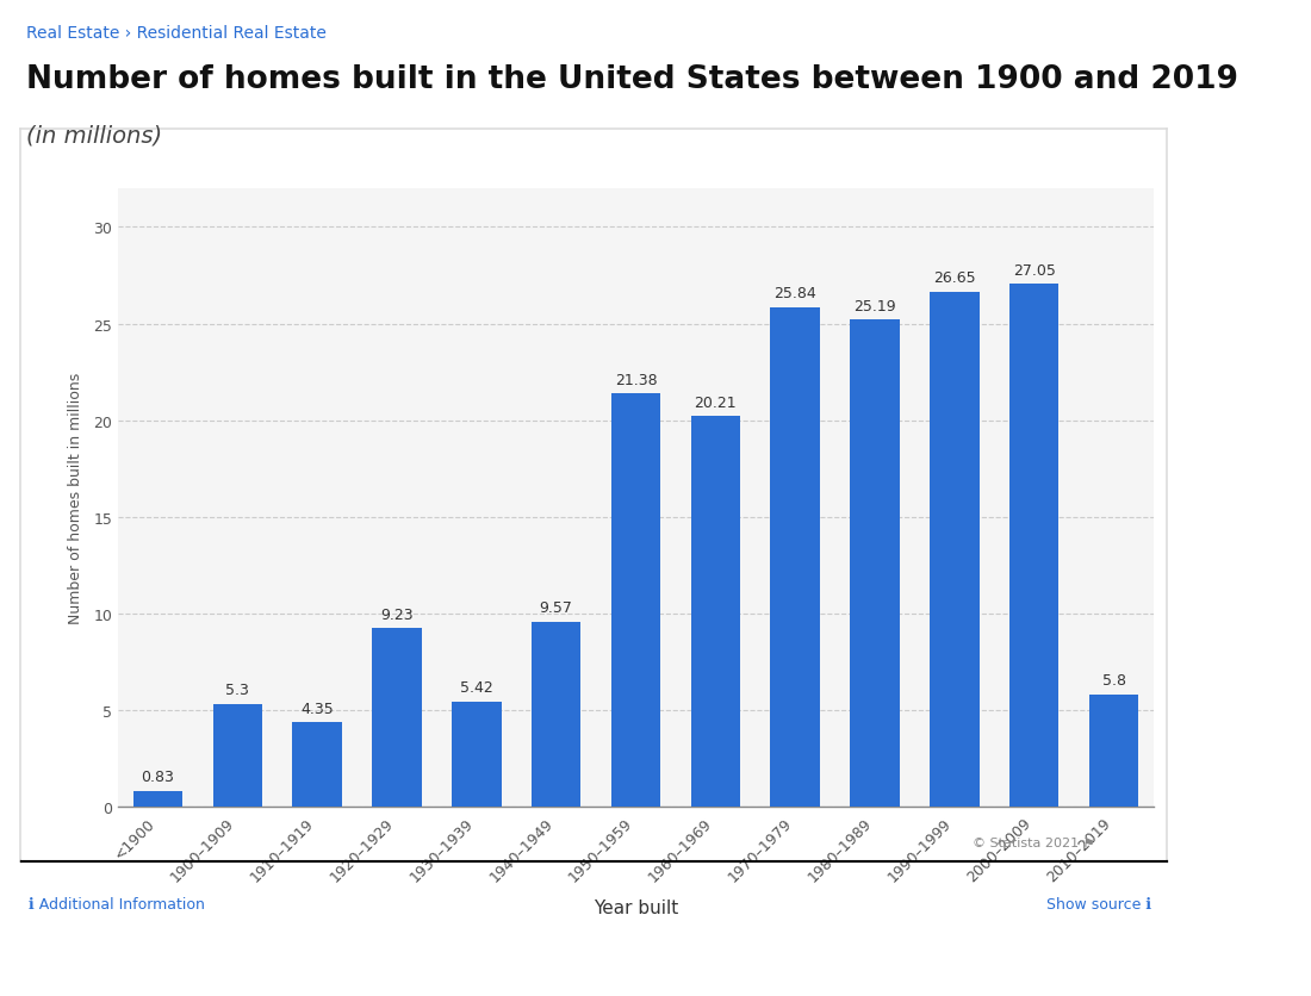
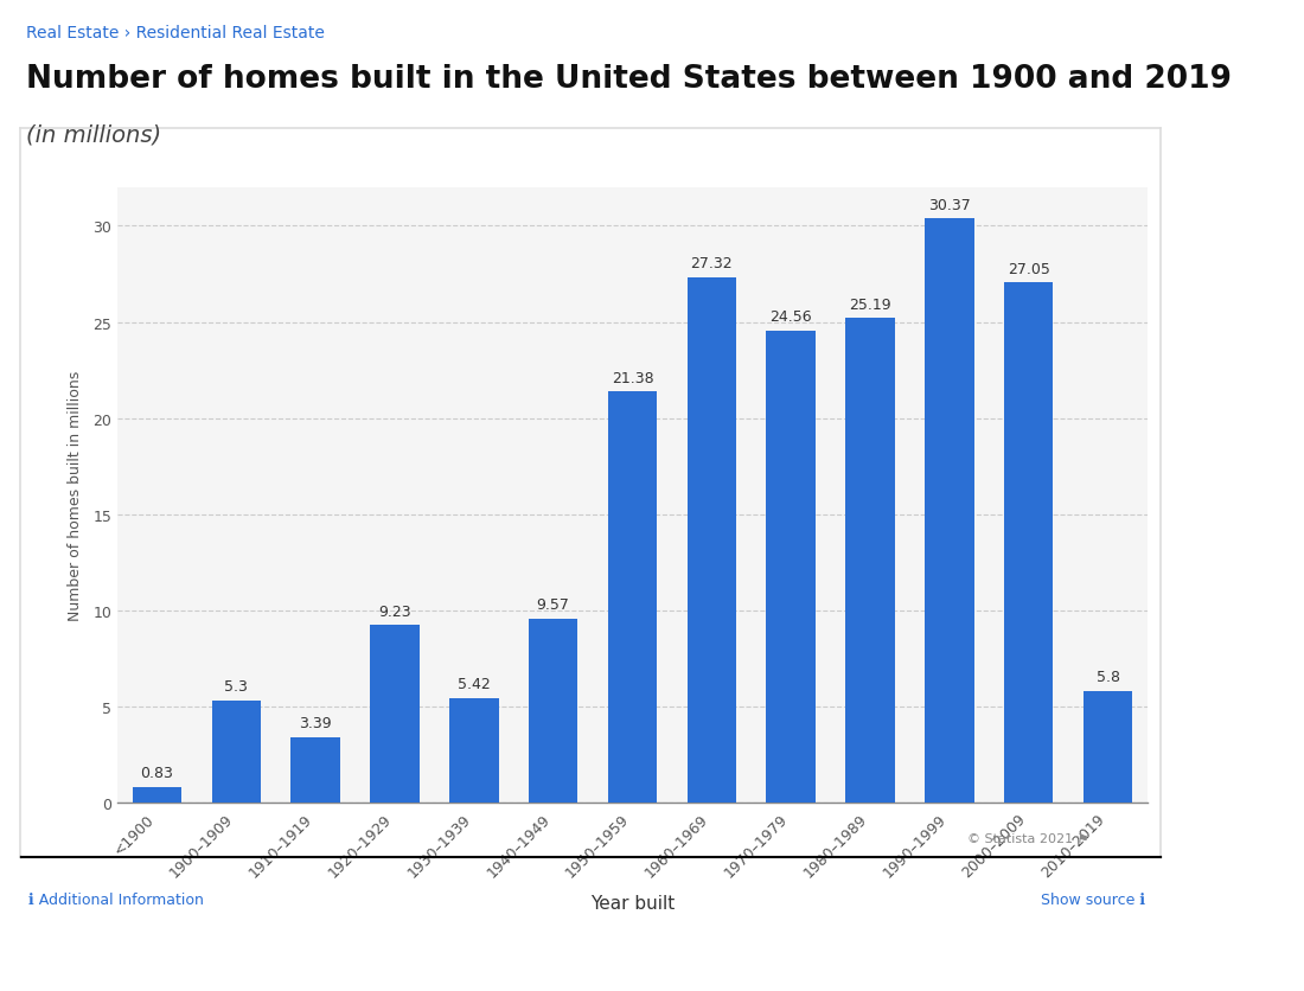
1910–1919: 4.35 -> 3.39
1960–1969: 20.21 -> 27.32
1970–1979: 25.84 -> 24.56
1990–1999: 26.65 -> 30.37
